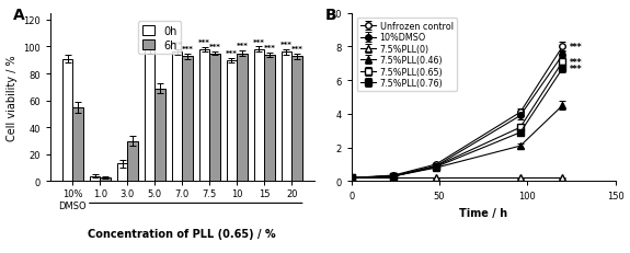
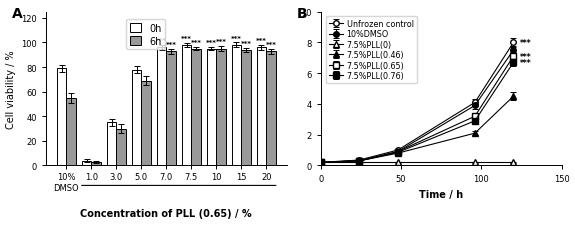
0h/10% DMSO: 91 -> 79
0h/3.0: 13 -> 35
0h/5.0: 98 -> 78
0h/10: 90 -> 95
